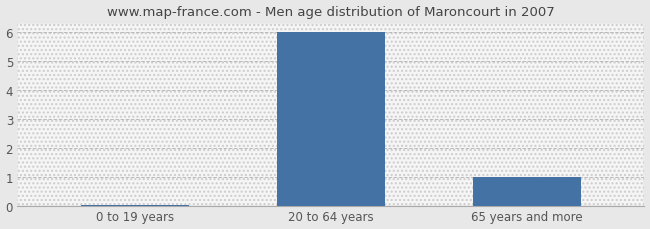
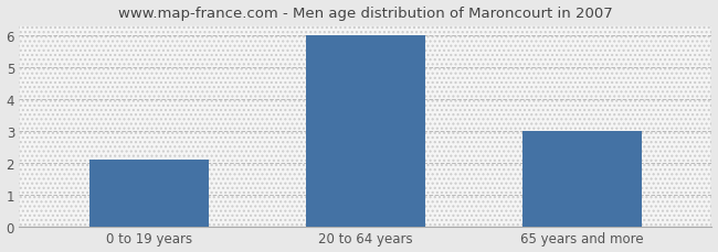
0 to 19 years: 0.05 -> 2.10
65 years and more: 1.00 -> 3.00
